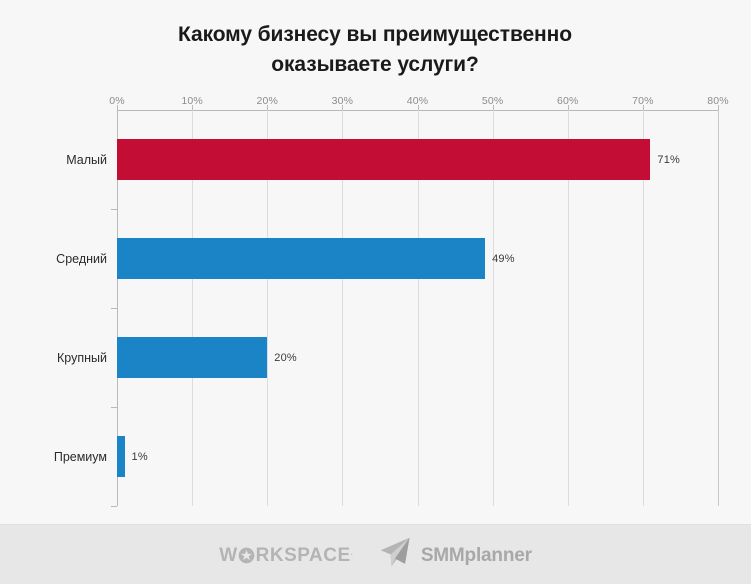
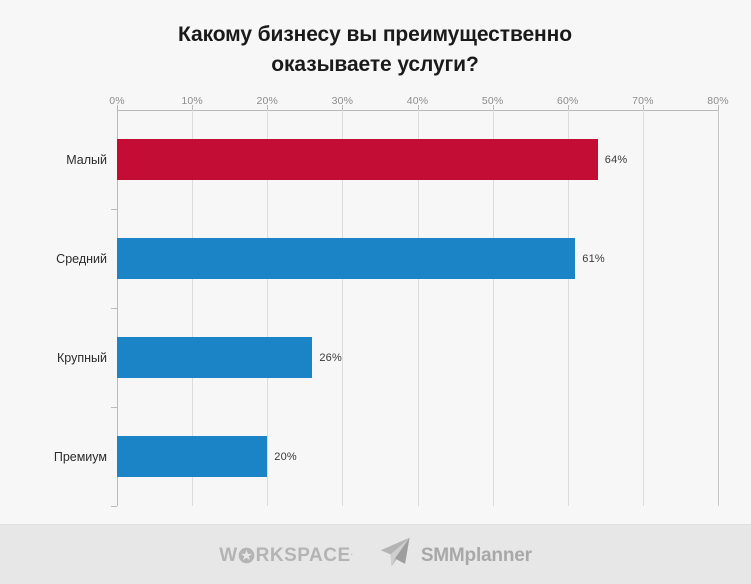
Малый: 71% -> 64%
Средний: 49% -> 61%
Крупный: 20% -> 26%
Премиум: 1% -> 20%
